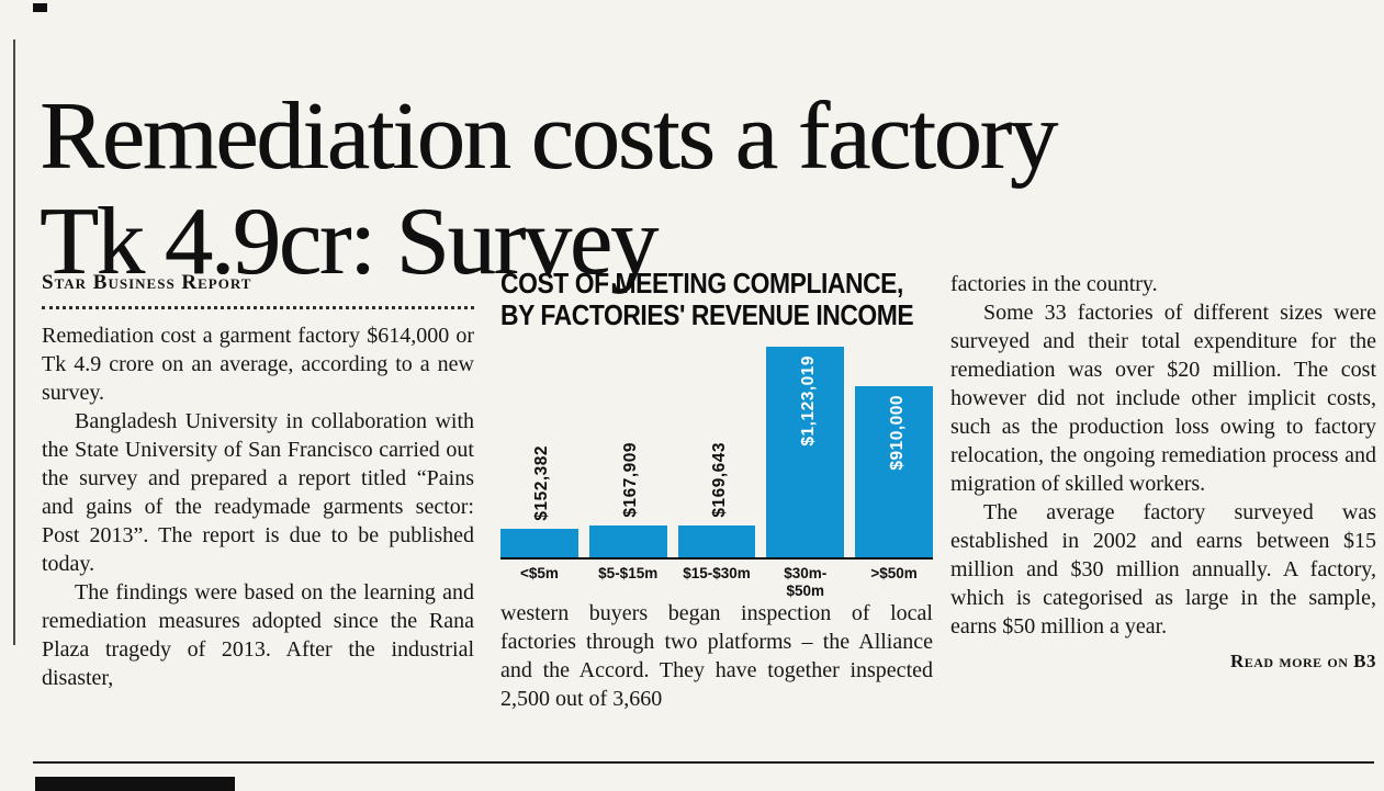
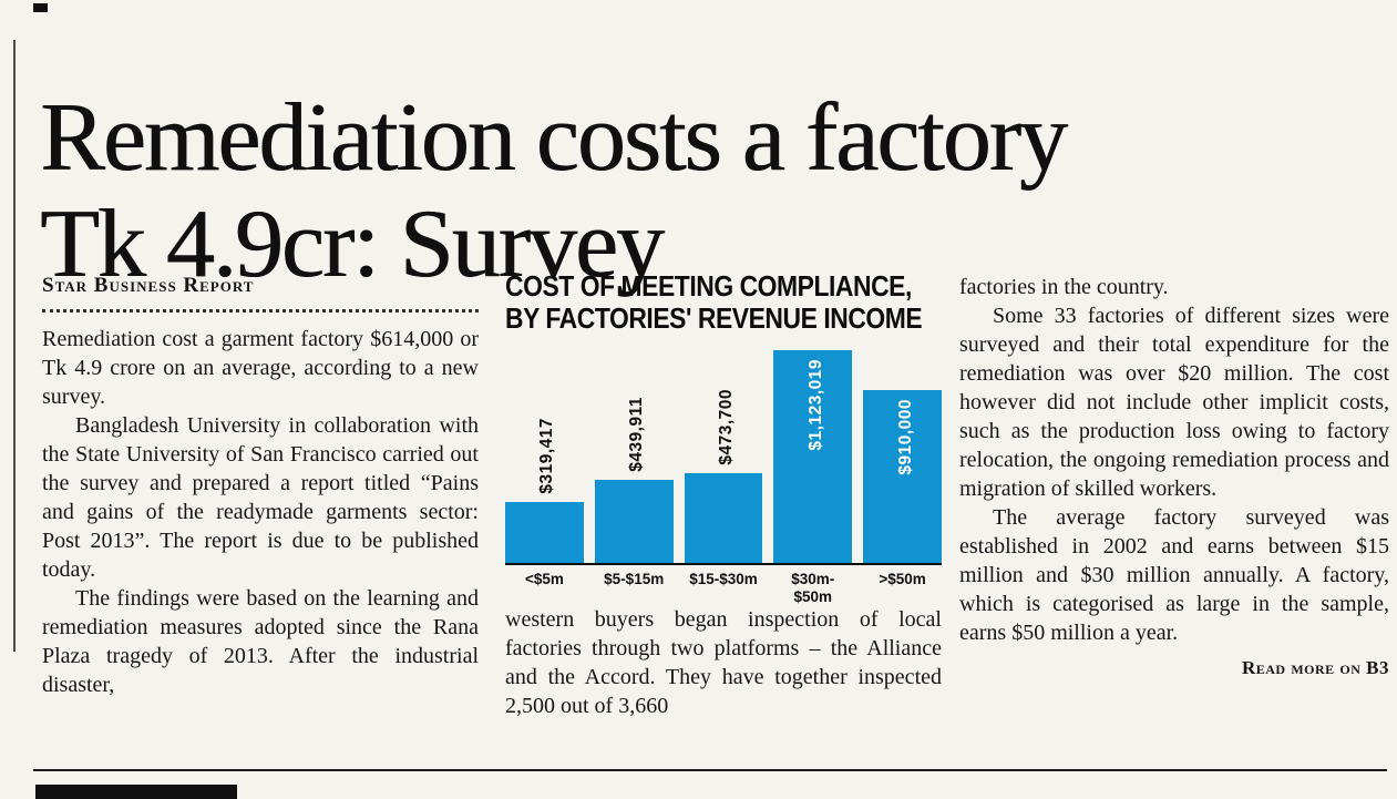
<$5m: $152,382 -> $319,417
$5-$15m: $167,909 -> $439,911
$15-$30m: $169,643 -> $473,700
